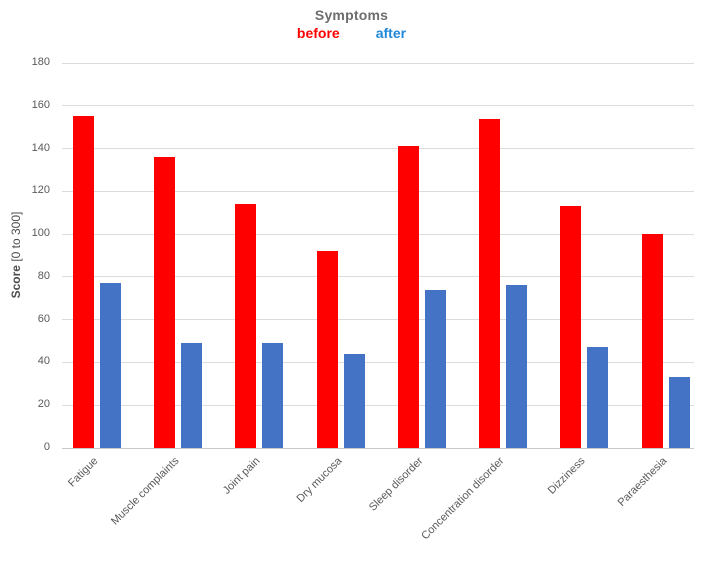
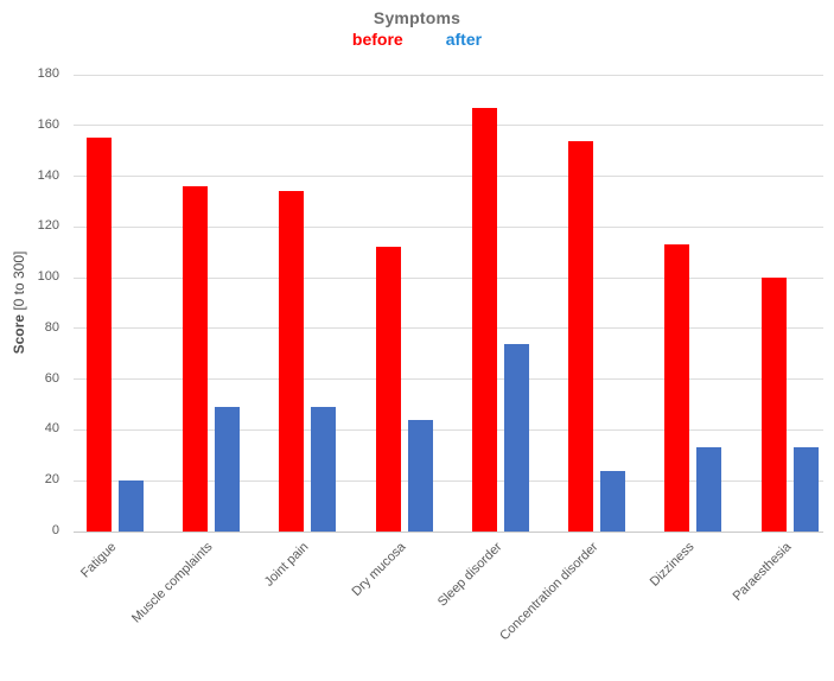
after/Fatigue: 77 -> 20
before/Joint pain: 114 -> 134
before/Dry mucosa: 92 -> 112
before/Sleep disorder: 141 -> 167
after/Concentration disorder: 76 -> 24
after/Dizziness: 47 -> 33
